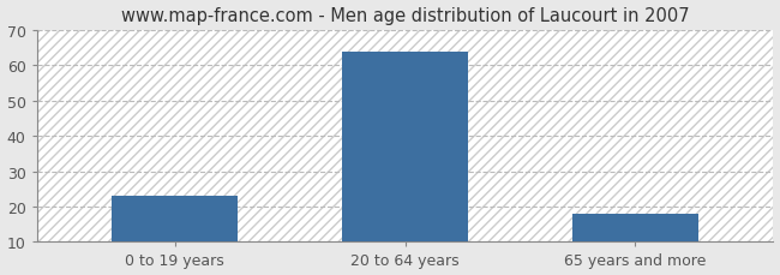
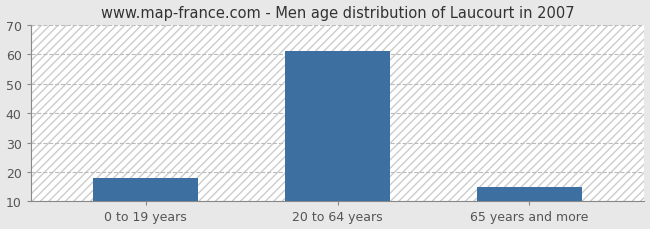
0 to 19 years: 23 -> 18
20 to 64 years: 64 -> 61
65 years and more: 18 -> 15
